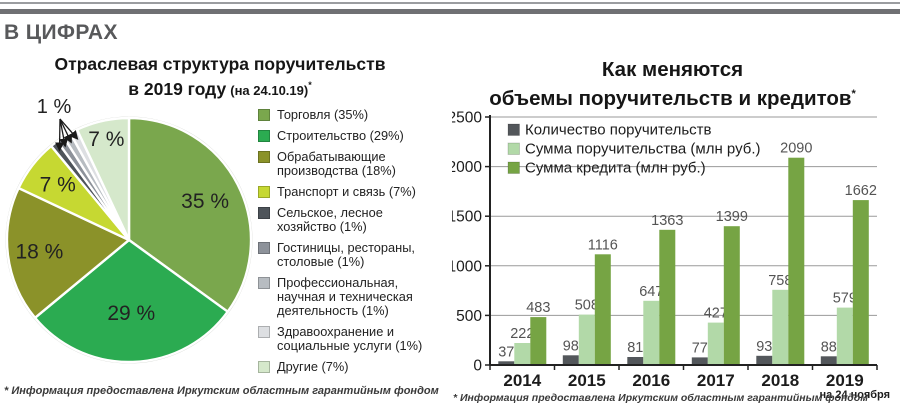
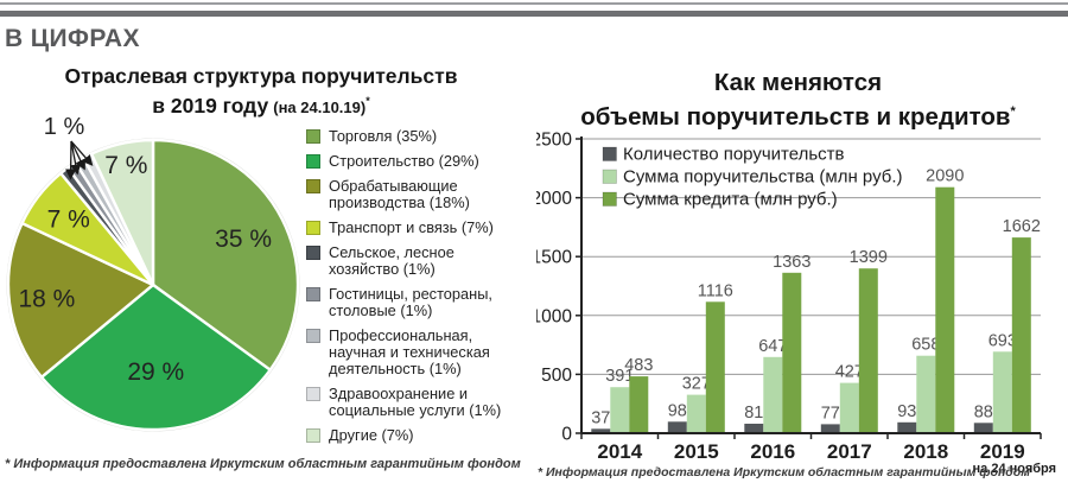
Как меняются объемы поручительств и кредитов/Сумма поручительства (млн руб.)/2014: 222 -> 391
Как меняются объемы поручительств и кредитов/Сумма поручительства (млн руб.)/2015: 508 -> 327
Как меняются объемы поручительств и кредитов/Сумма поручительства (млн руб.)/2018: 758 -> 658
Как меняются объемы поручительств и кредитов/Сумма поручительства (млн руб.)/2019: 579 -> 693
